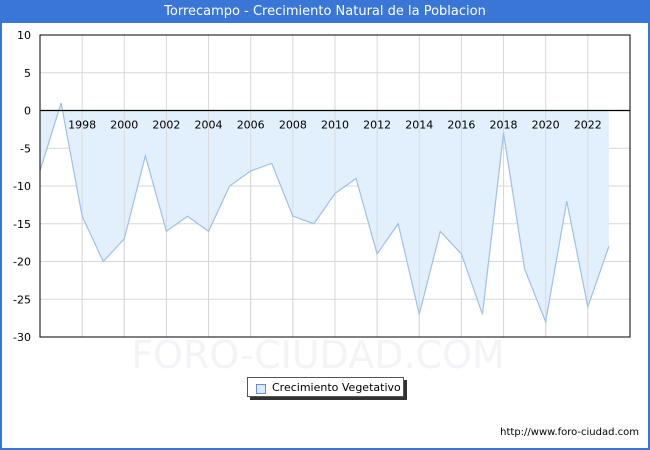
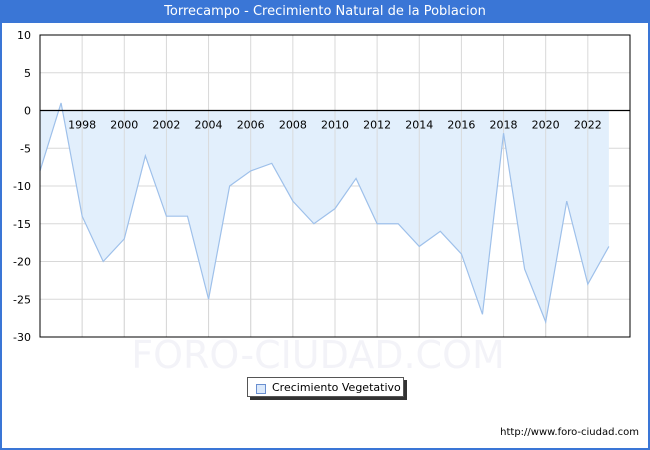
2002: -16 -> -14
2004: -16 -> -25
2008: -14 -> -12
2010: -11 -> -13
2012: -19 -> -15
2014: -27 -> -18
2022: -26 -> -23
